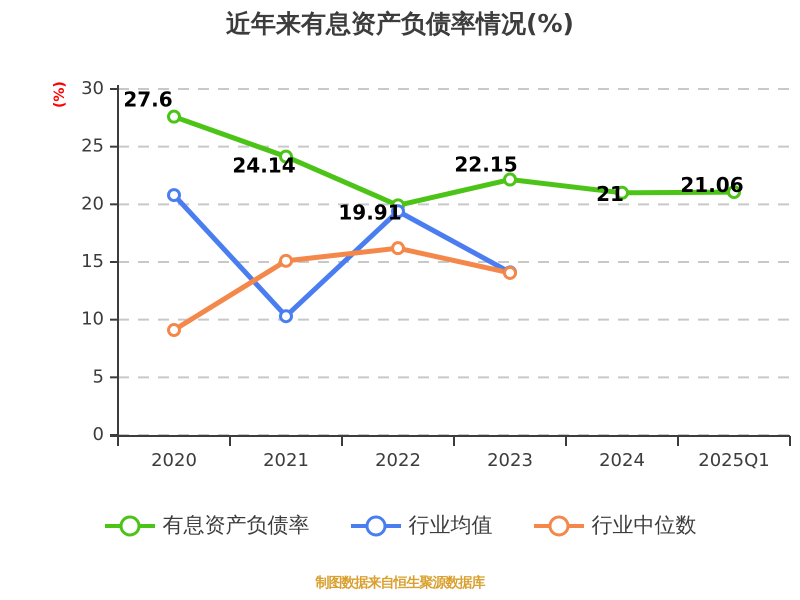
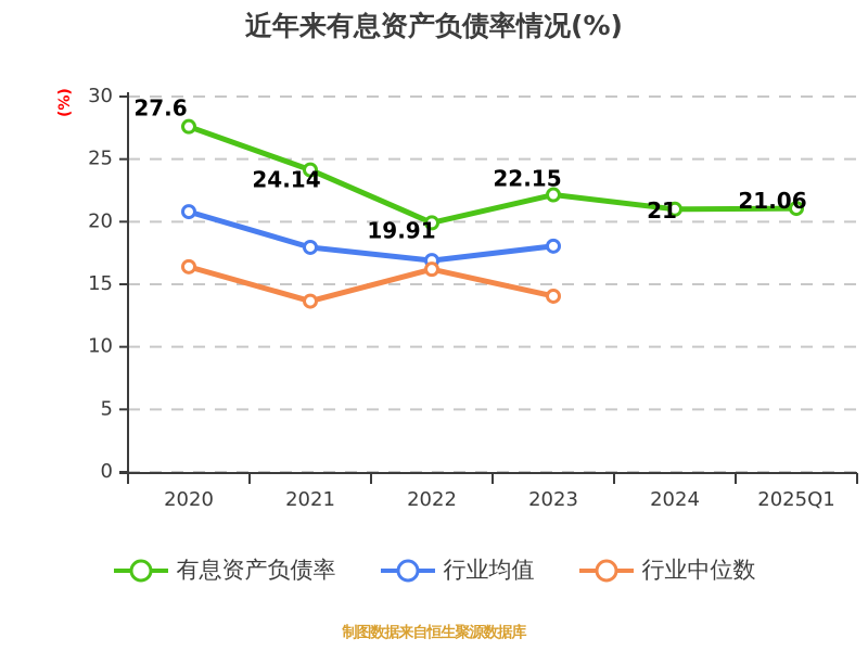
行业中位数/2020: 9.1 -> 16.4
行业均值/2021: 10.3 -> 17.9
行业中位数/2021: 15.1 -> 13.7
行业均值/2022: 19.4 -> 16.9
行业均值/2023: 14.1 -> 18.1
